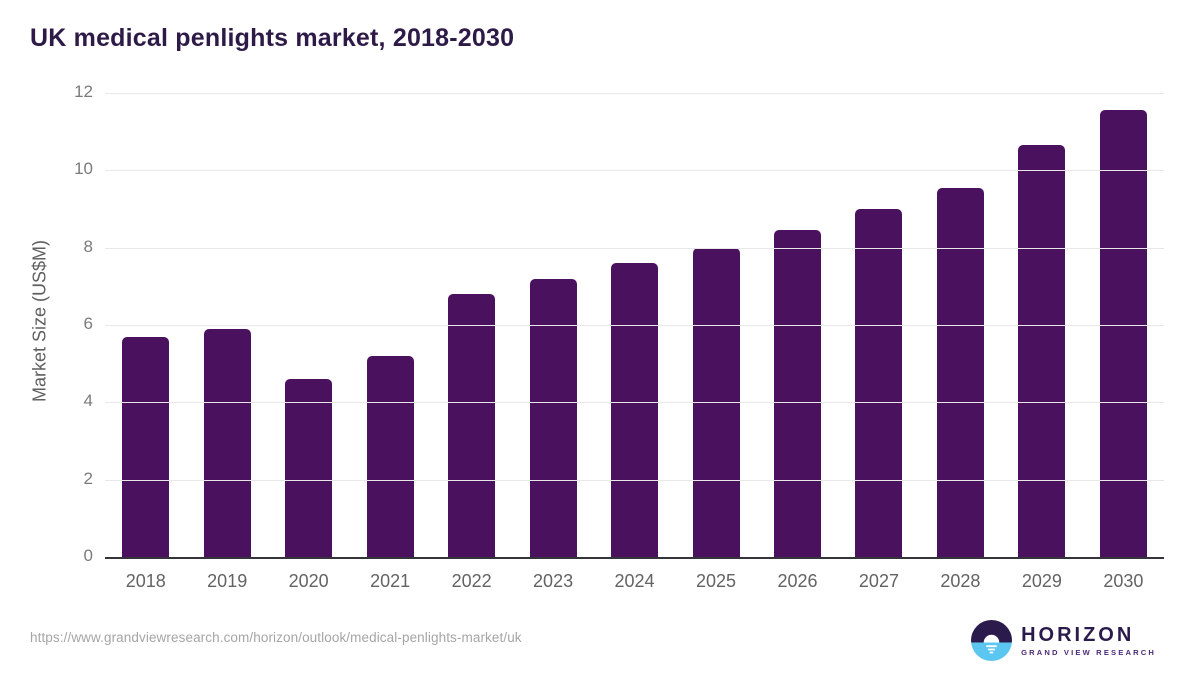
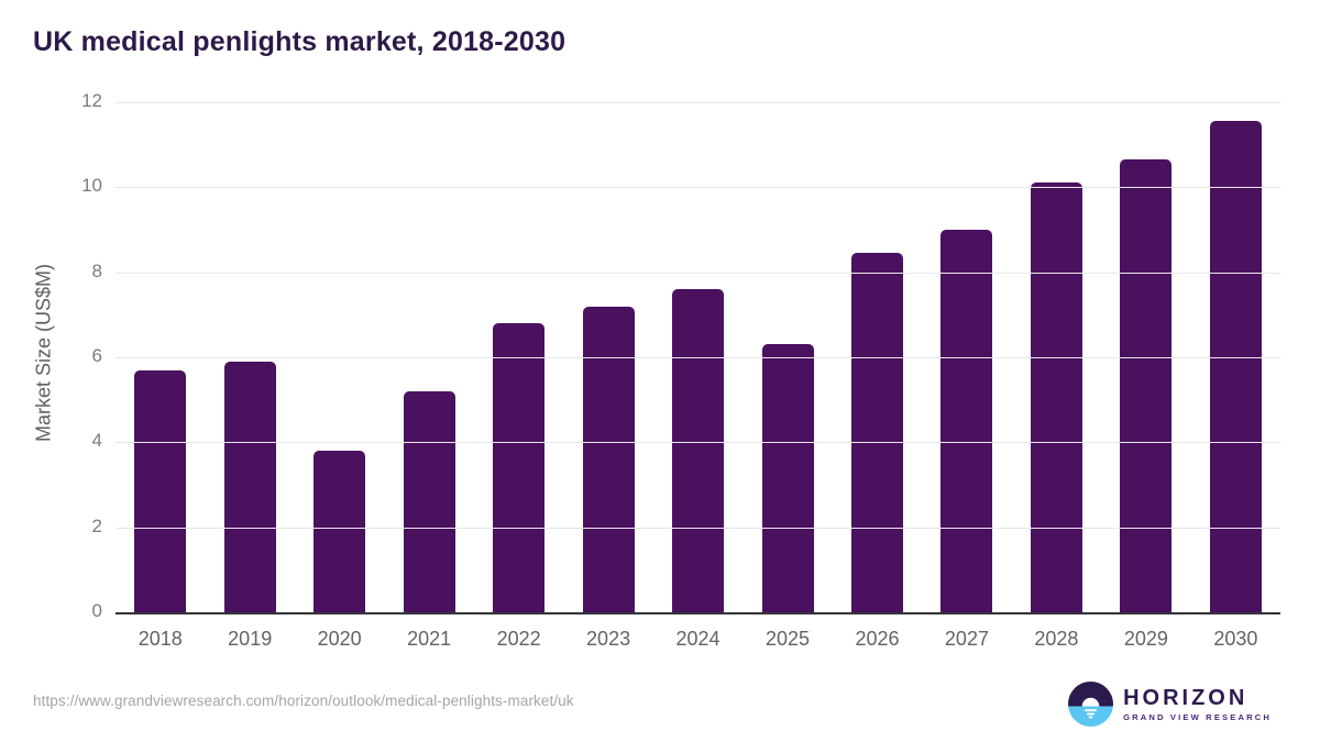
2020: 4.6 -> 3.8
2025: 8.0 -> 6.3
2028: 9.6 -> 10.1
